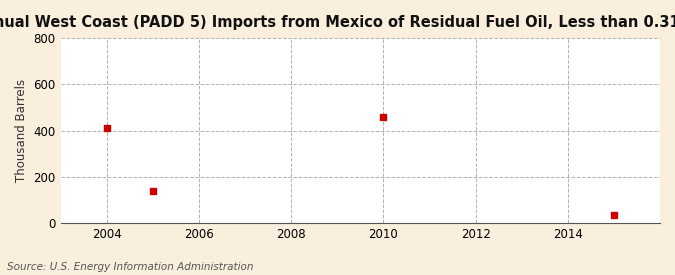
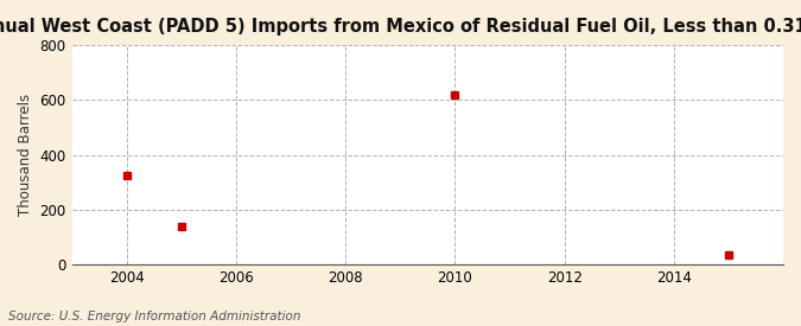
2004: 410 -> 325
2010: 460 -> 618
